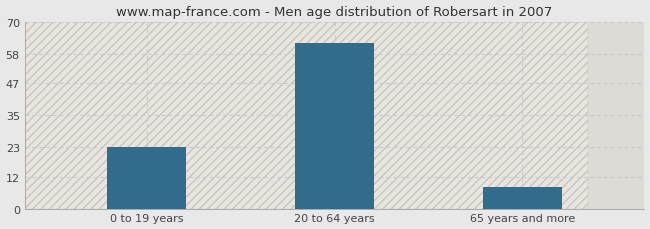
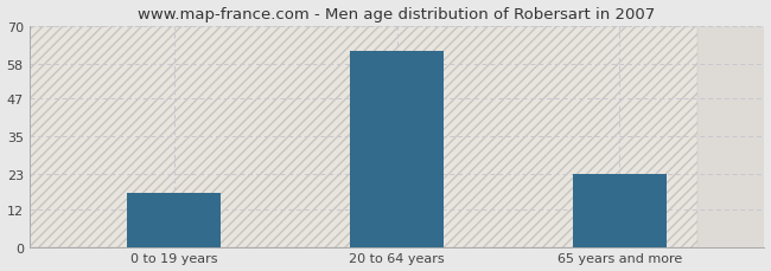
0 to 19 years: 23 -> 17
65 years and more: 8 -> 23
